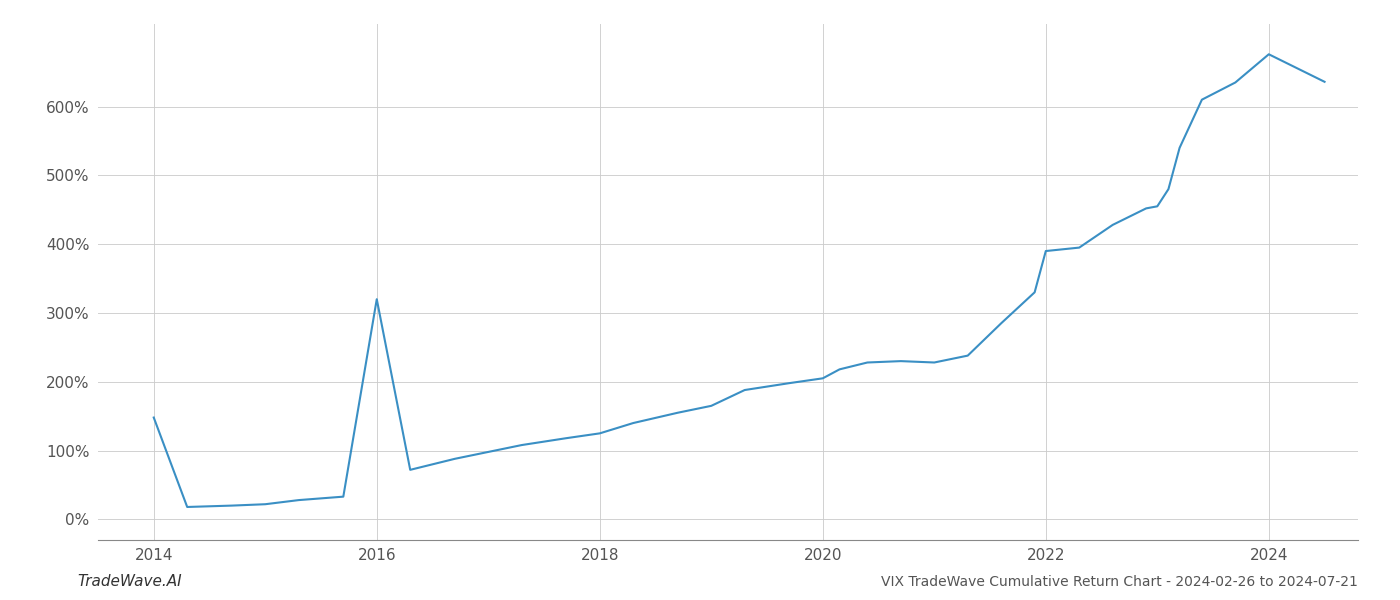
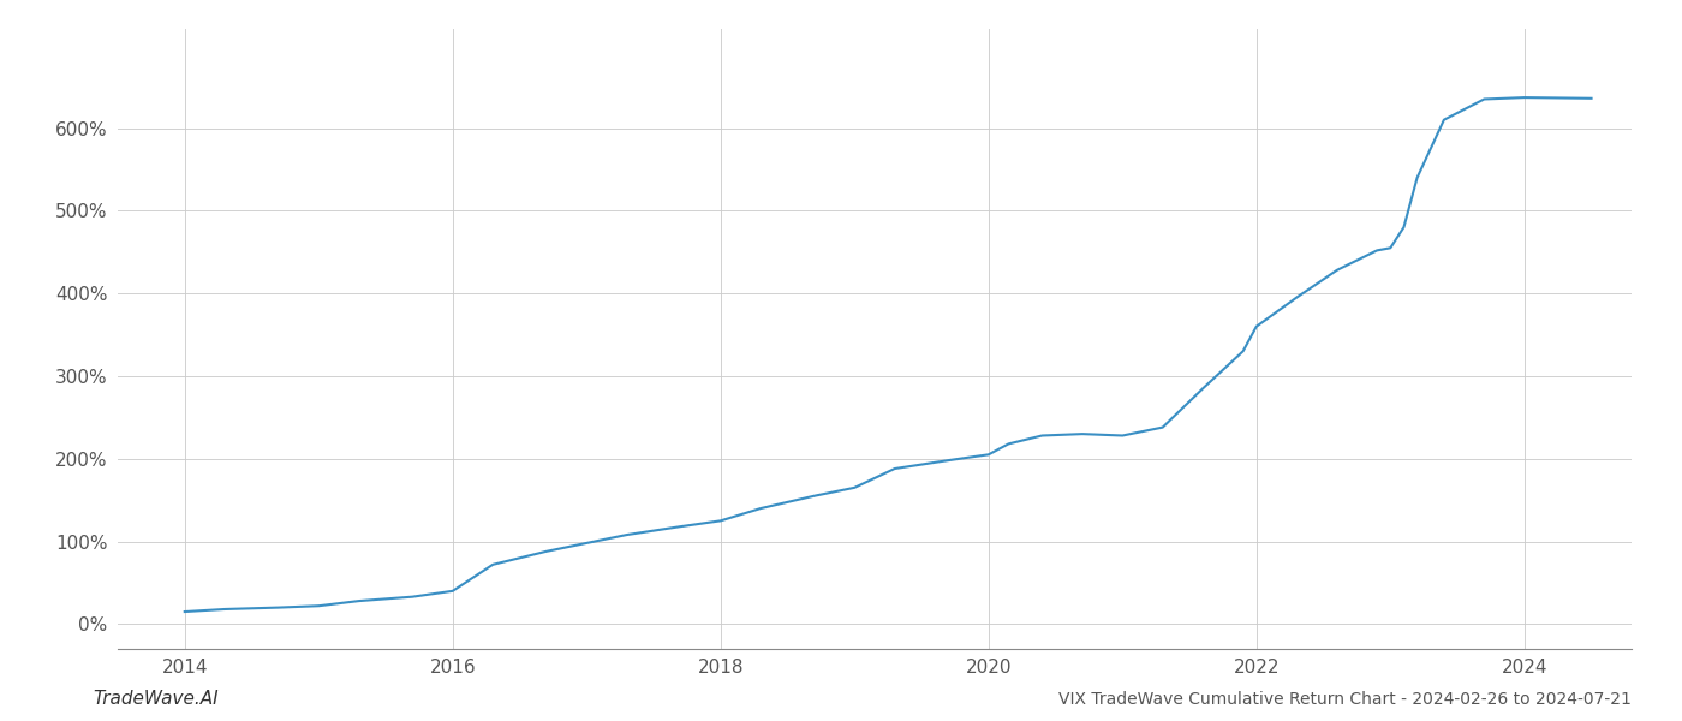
2014: 148% -> 15%
2016: 320% -> 40%
2022: 390% -> 360%
2024: 676% -> 637%
